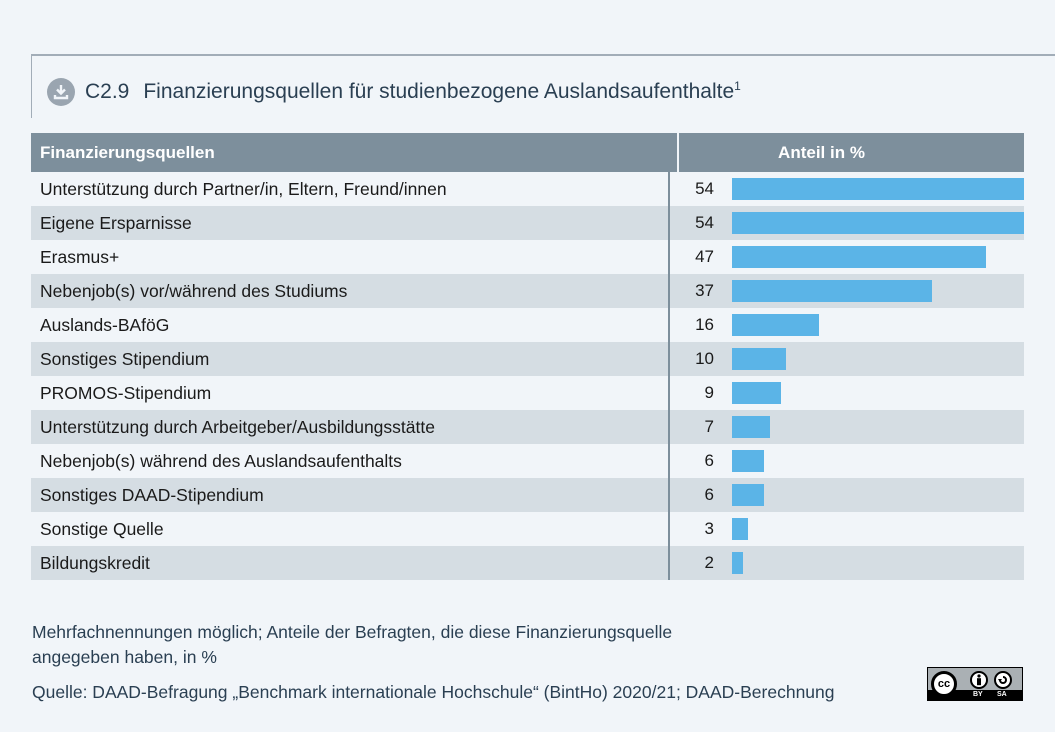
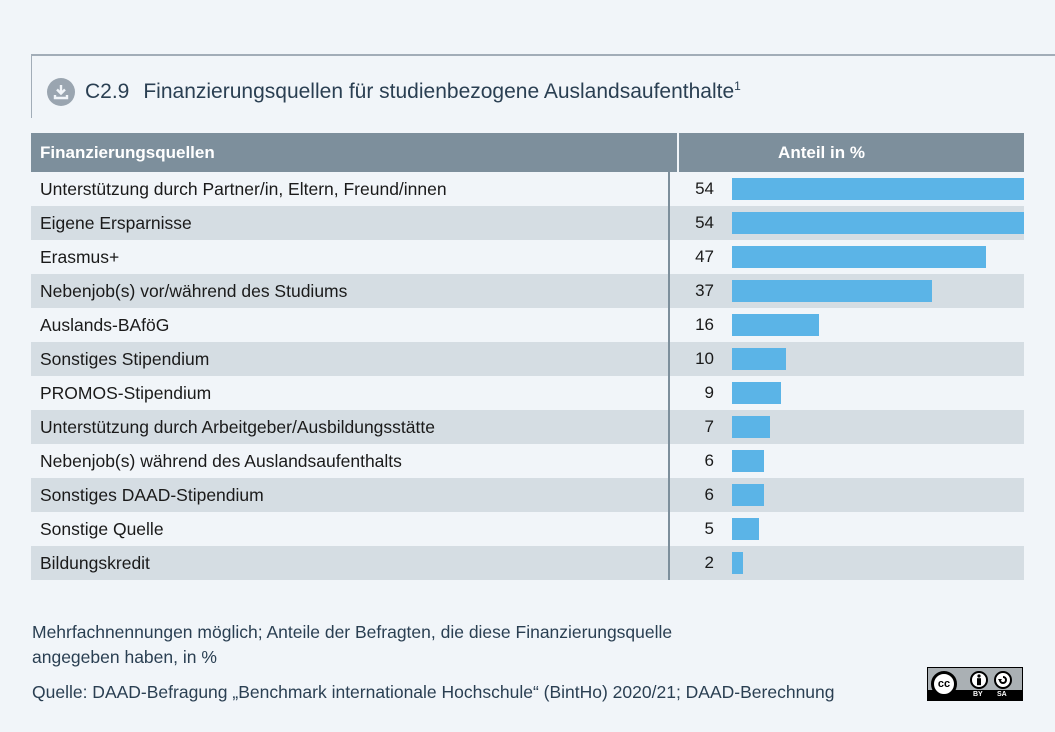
Sonstige Quelle: 3 -> 5
